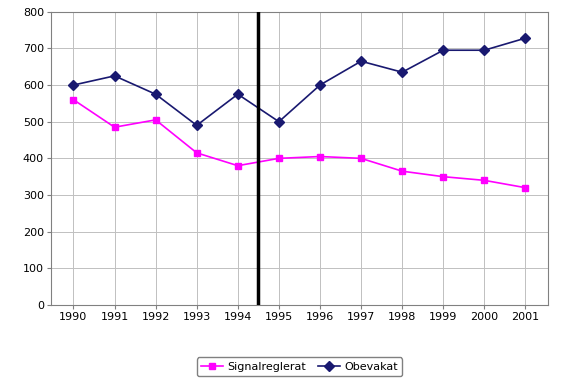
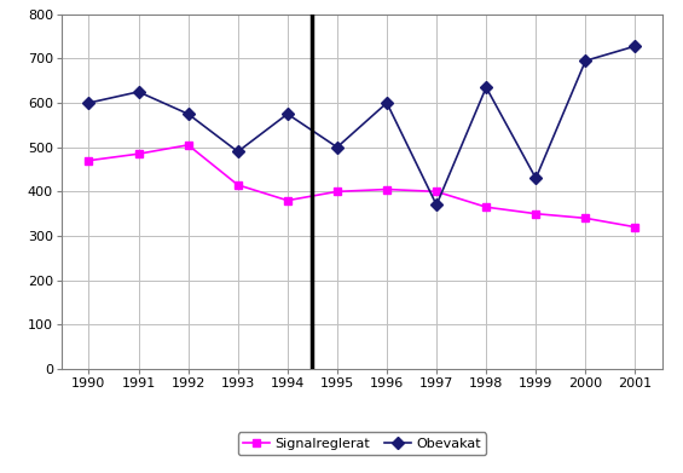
Signalreglerat/1990: 560 -> 470
Obevakat/1997: 665 -> 370
Obevakat/1999: 695 -> 430
